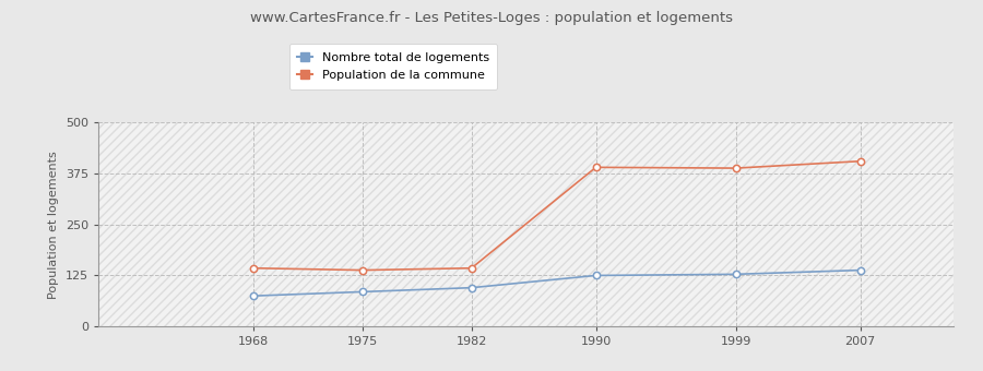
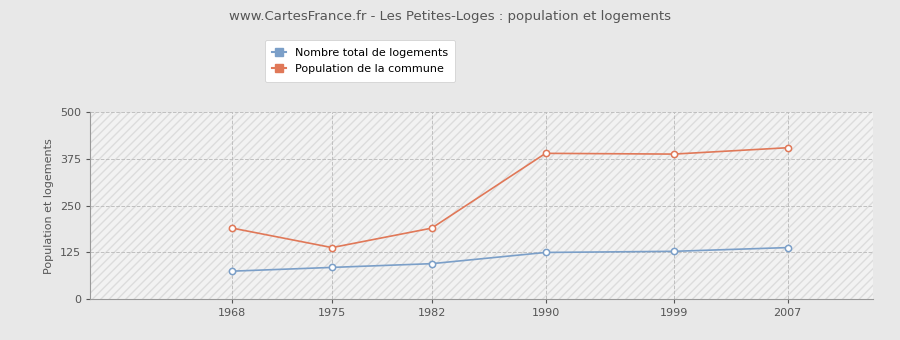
Population de la commune/1968: 143 -> 190
Population de la commune/1982: 143 -> 190
